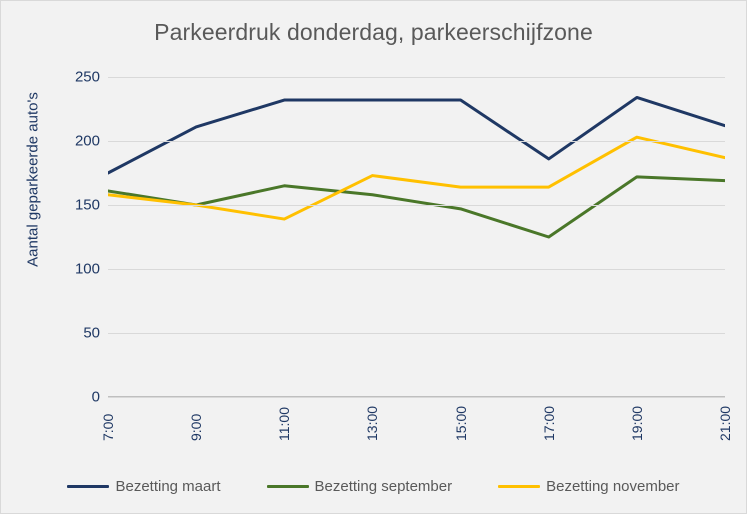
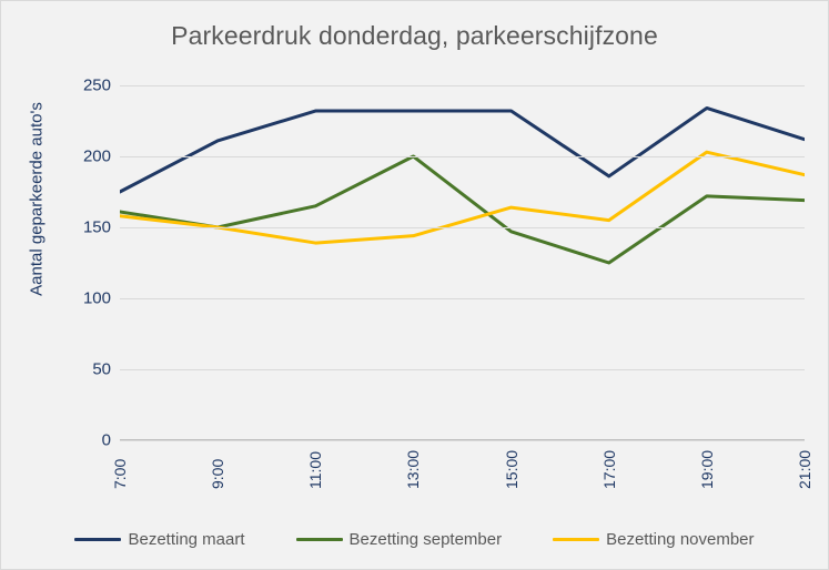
Bezetting september/13:00: 158 -> 200
Bezetting november/13:00: 173 -> 144
Bezetting november/17:00: 164 -> 155
